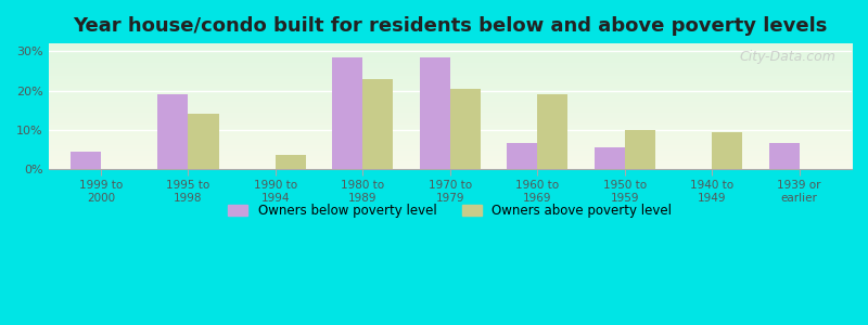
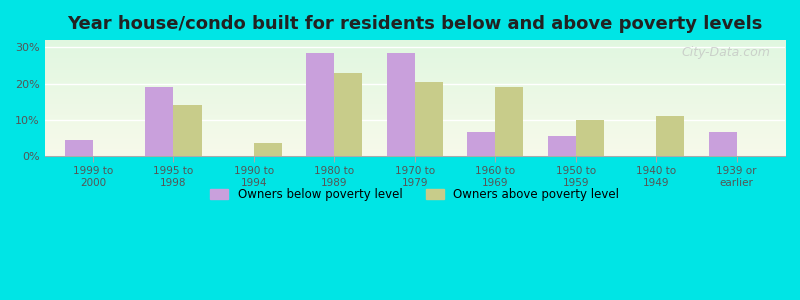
Owners above poverty level/1940 to 1949: 9.5% -> 11.0%
